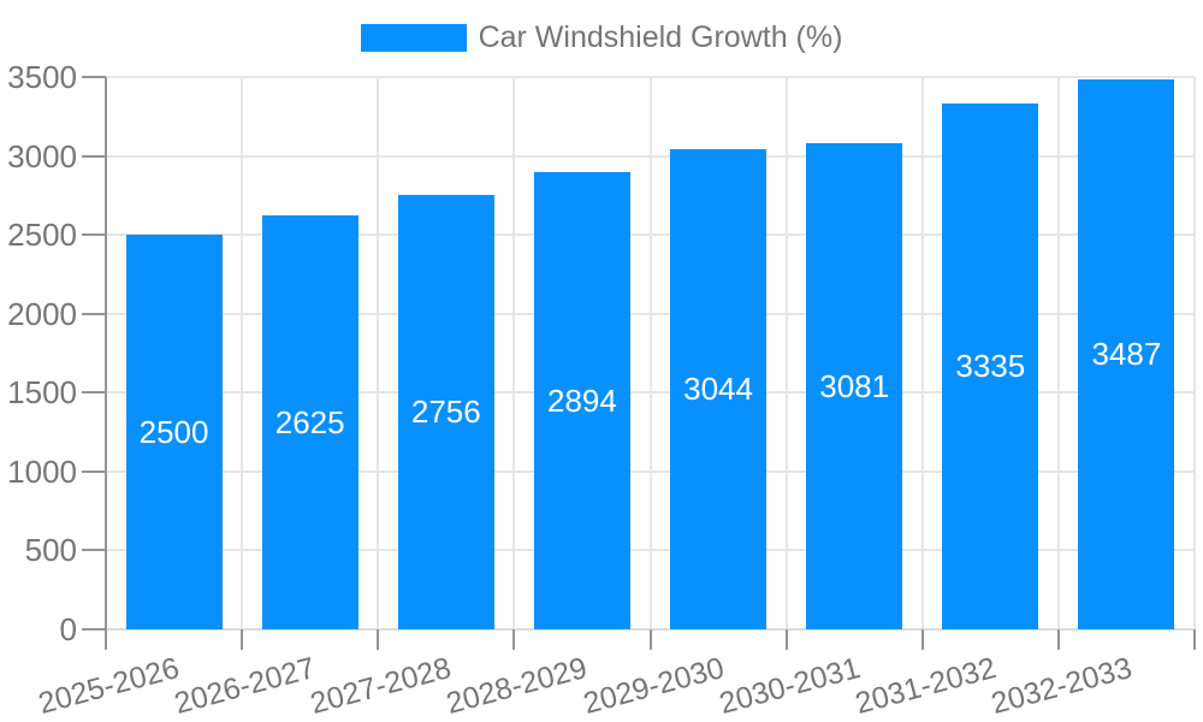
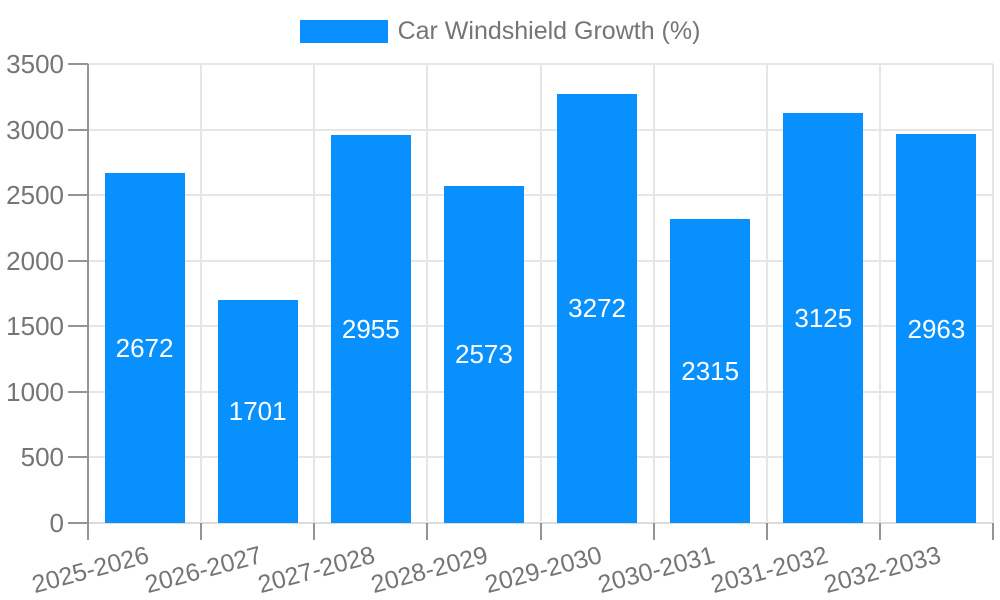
2025-2026: 2500 -> 2672
2026-2027: 2625 -> 1701
2027-2028: 2756 -> 2955
2028-2029: 2894 -> 2573
2029-2030: 3044 -> 3272
2030-2031: 3081 -> 2315
2031-2032: 3335 -> 3125
2032-2033: 3487 -> 2963
